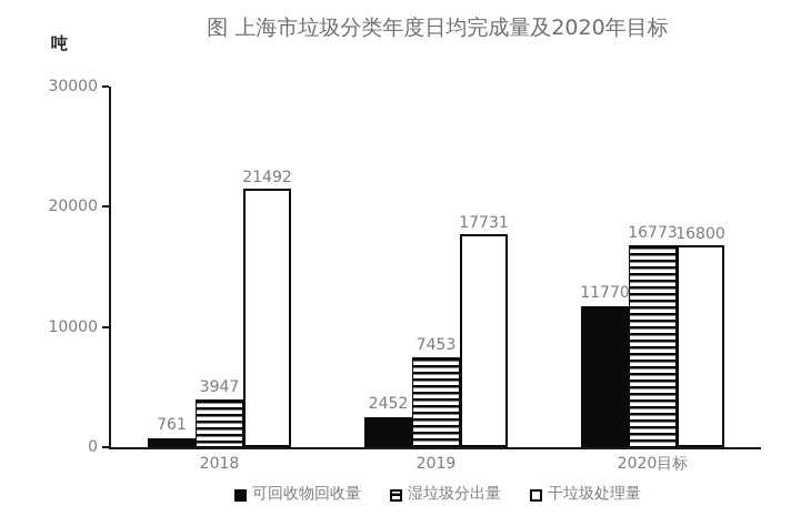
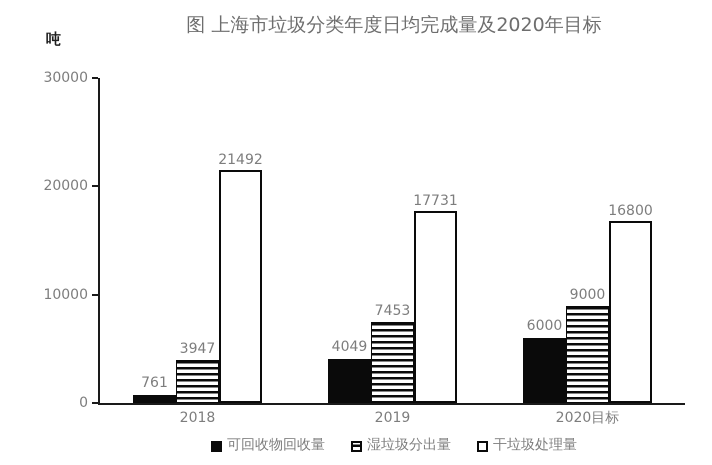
可回收物回收量/2019: 2452 -> 4049
可回收物回收量/2020目标: 11770 -> 6000
湿垃圾分出量/2020目标: 16773 -> 9000
